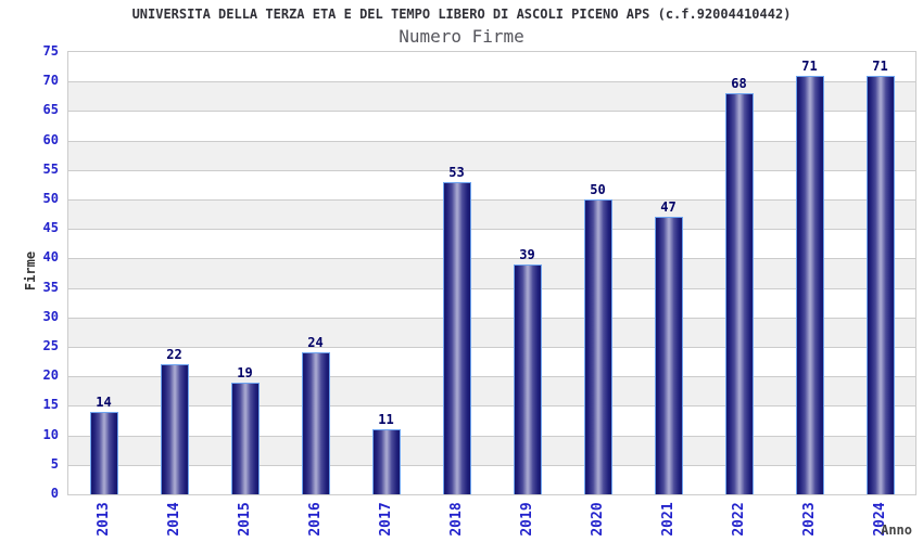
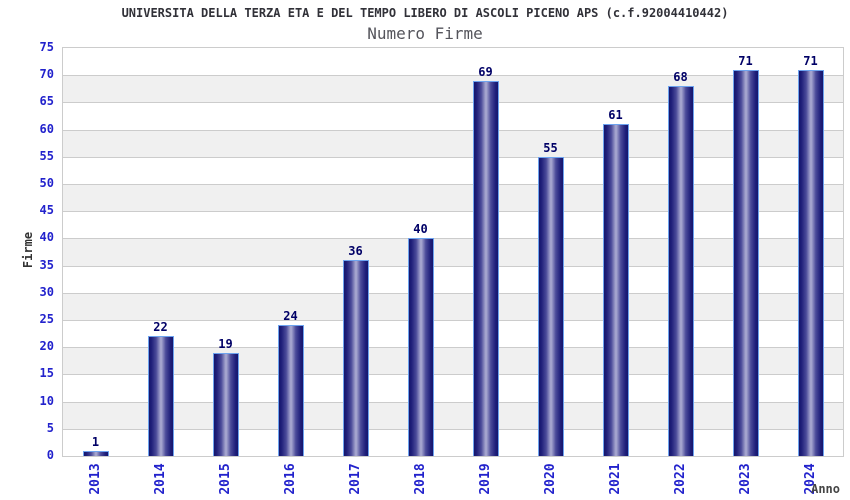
2013: 14 -> 1
2017: 11 -> 36
2018: 53 -> 40
2019: 39 -> 69
2020: 50 -> 55
2021: 47 -> 61
